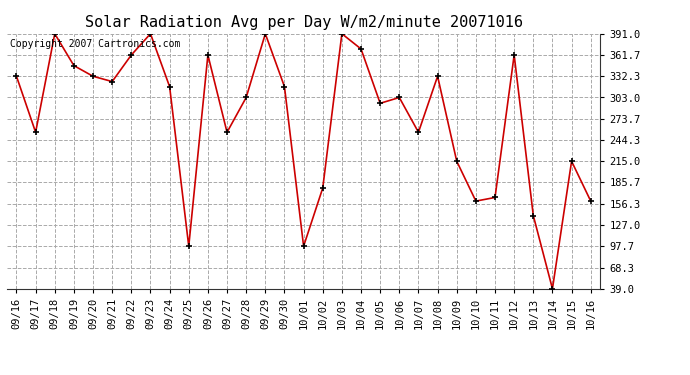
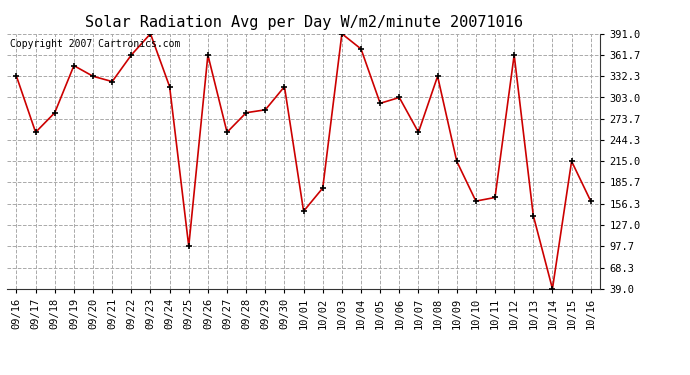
09/18: 391 -> 282
09/28: 303 -> 282
09/29: 391 -> 286
10/01: 98 -> 146
